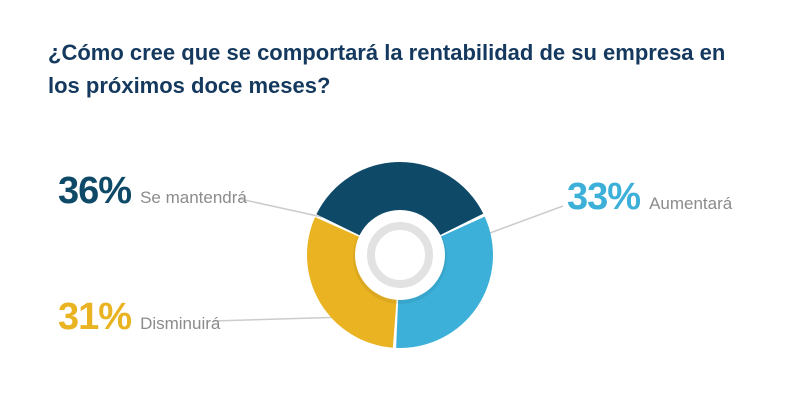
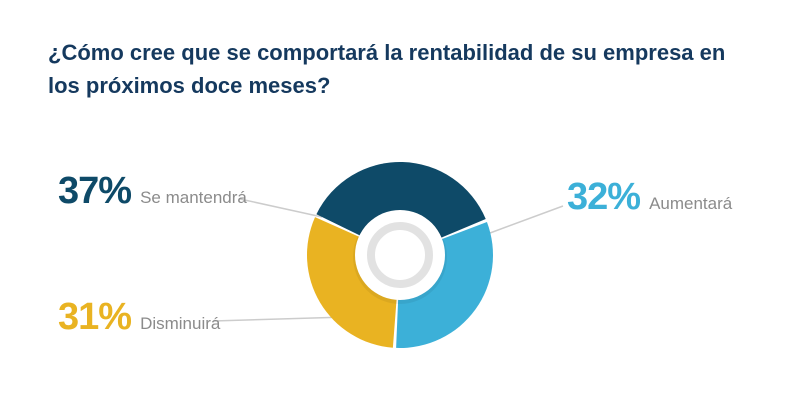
Se mantendrá: 36% -> 37%
Aumentará: 33% -> 32%
